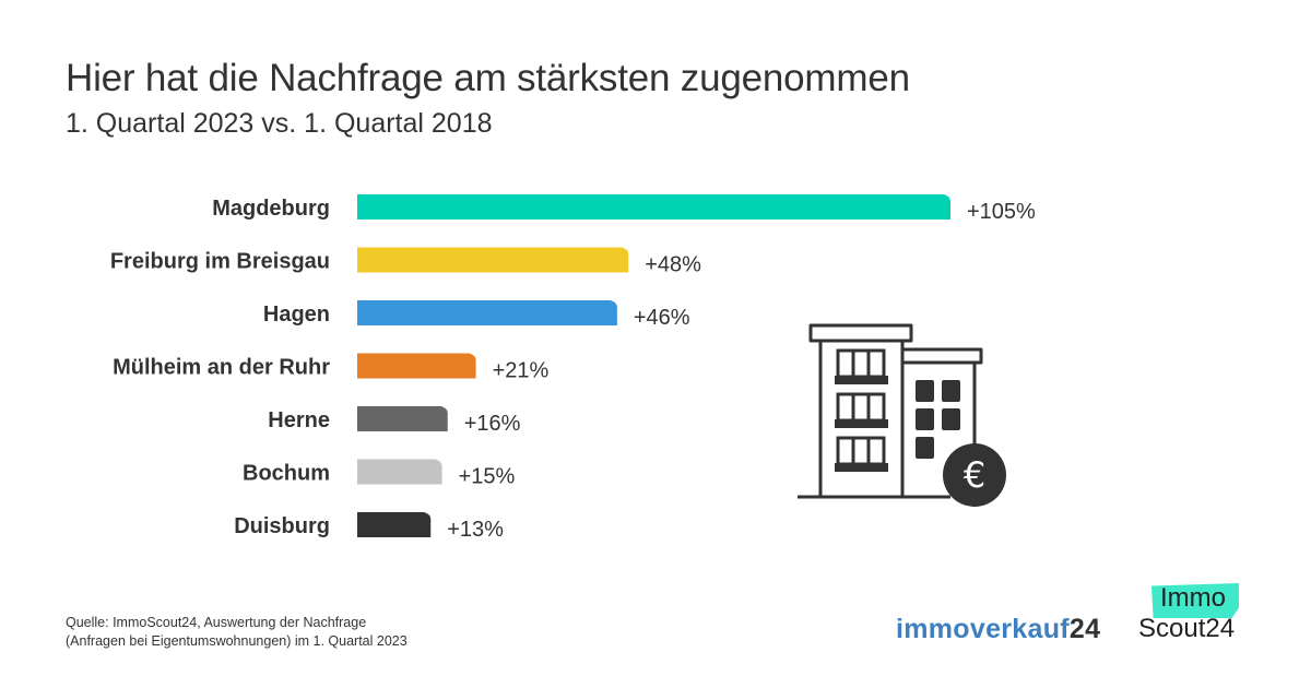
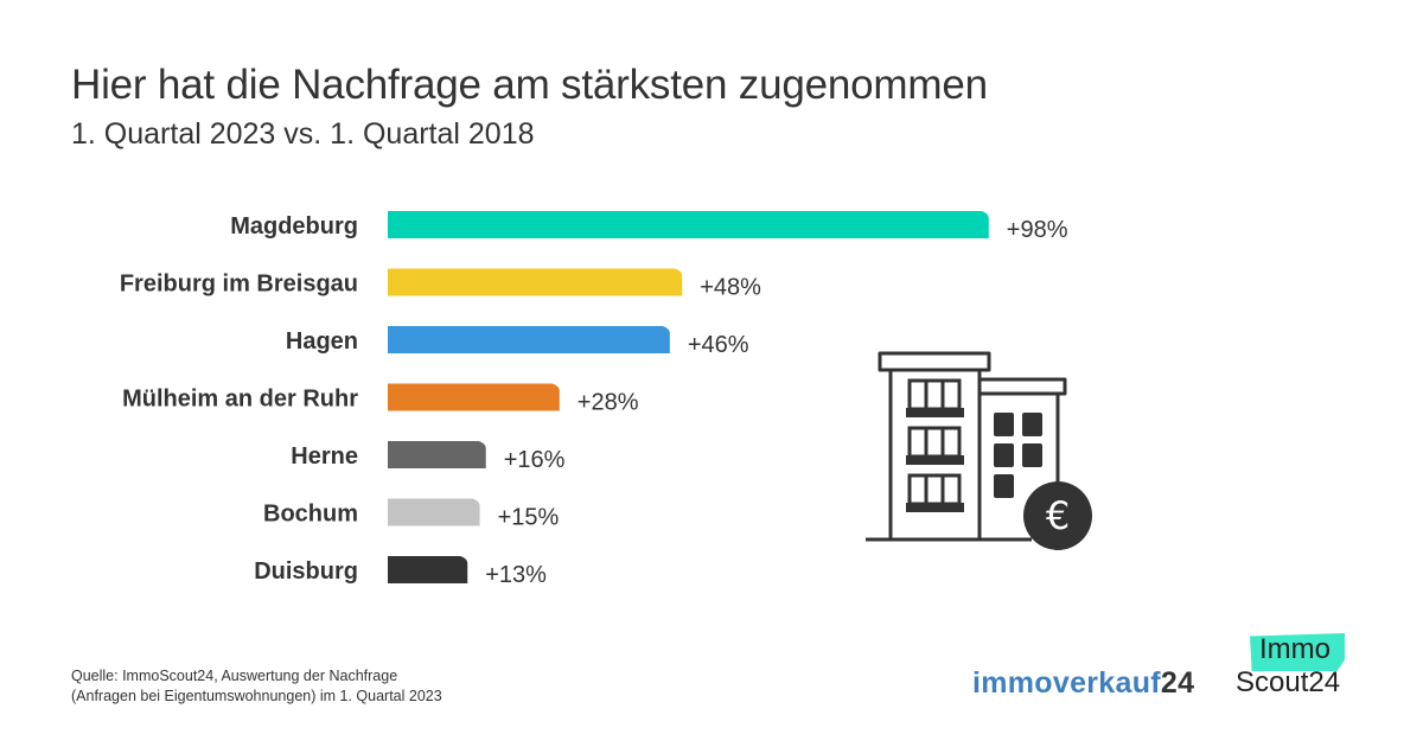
Magdeburg: +105% -> +98%
Mülheim an der Ruhr: +21% -> +28%
